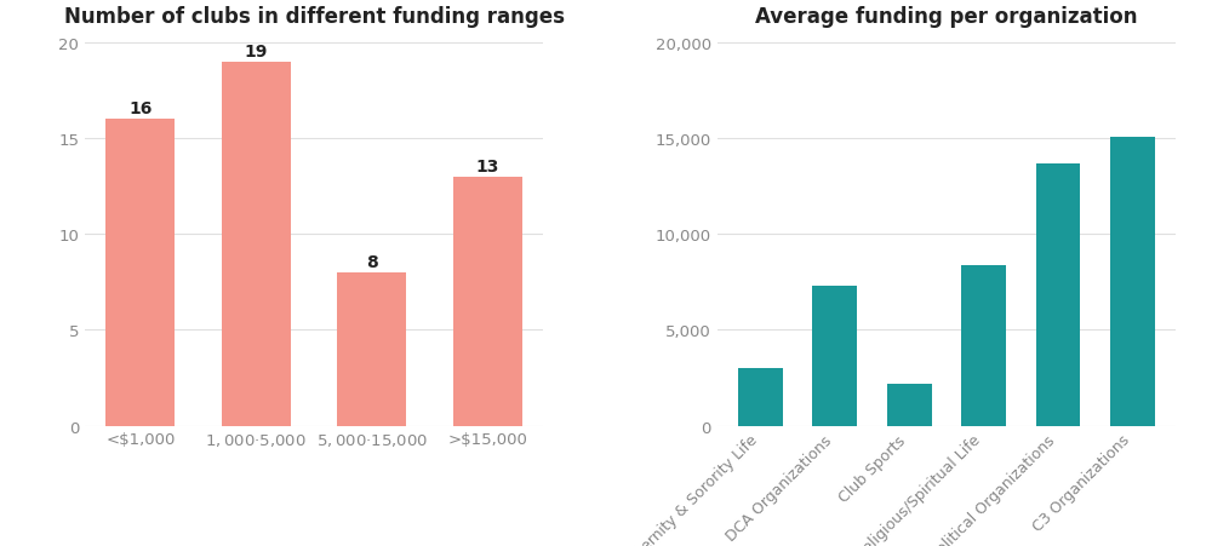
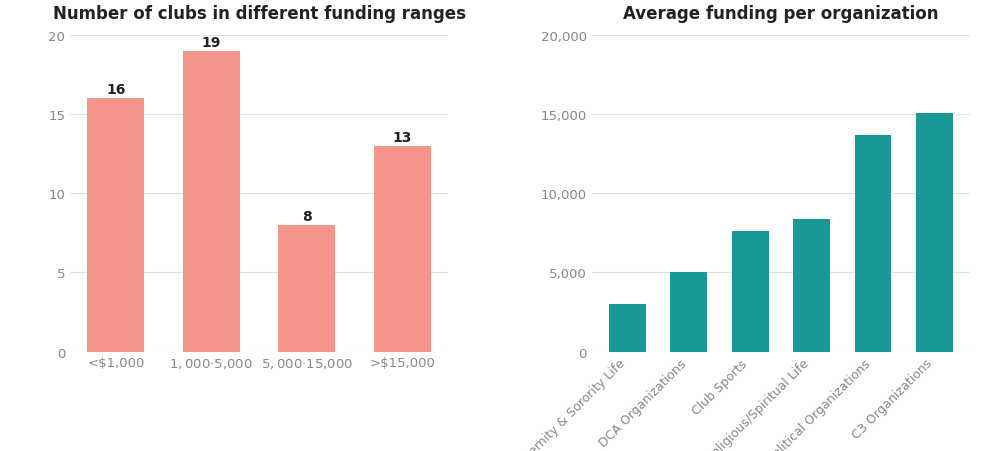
Average funding per organization/DCA Organizations: 7,300 -> 5,000
Average funding per organization/Club Sports: 2,200 -> 7,600
